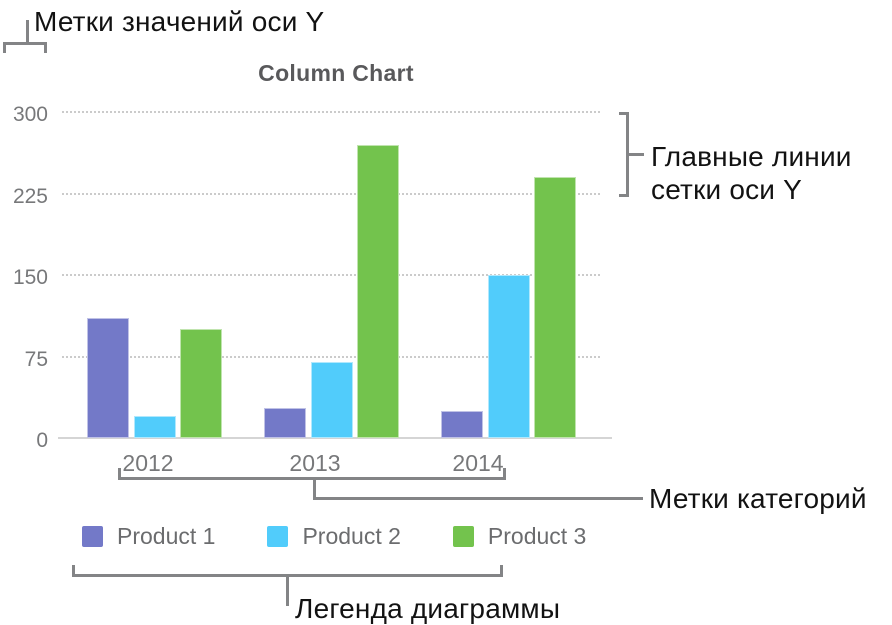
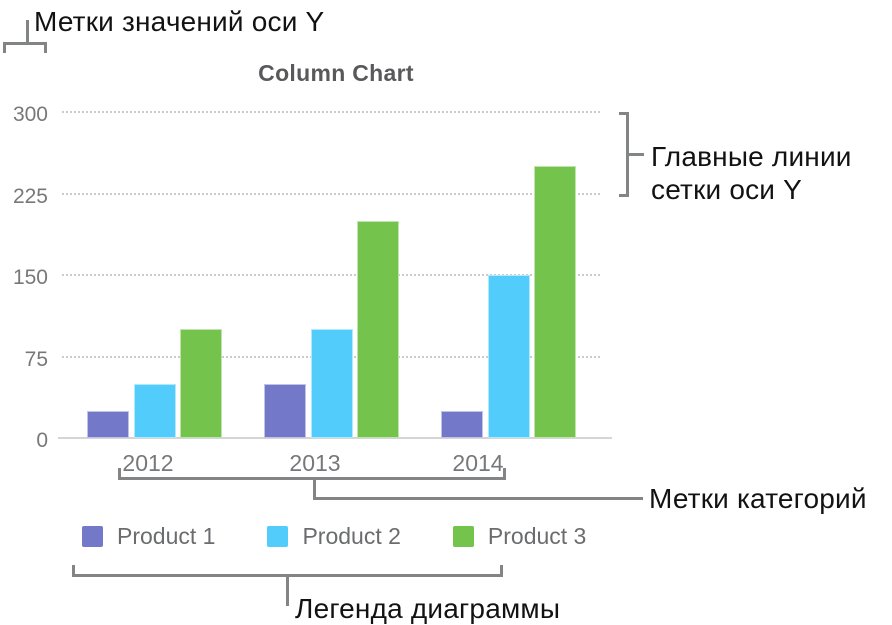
Product 1/2012: 110 -> 25
Product 2/2012: 20 -> 50
Product 1/2013: 28 -> 50
Product 2/2013: 70 -> 100
Product 3/2013: 270 -> 200
Product 3/2014: 240 -> 250
